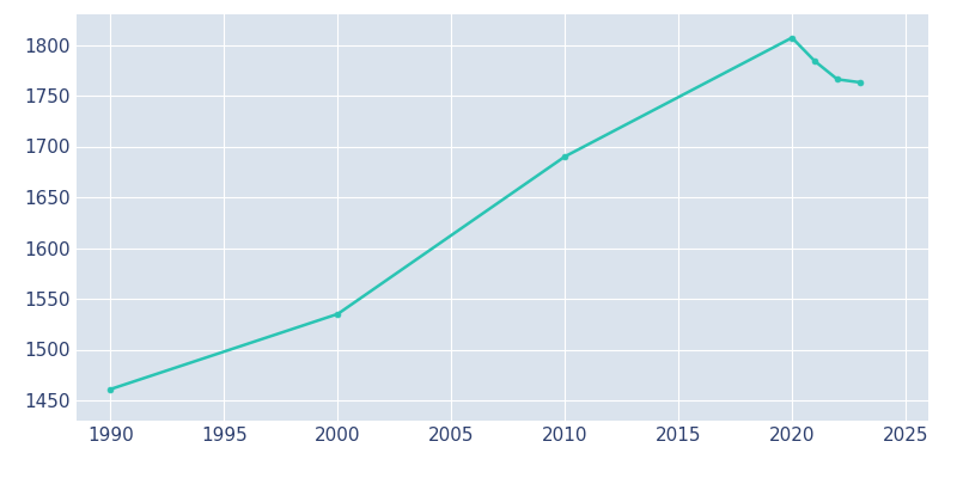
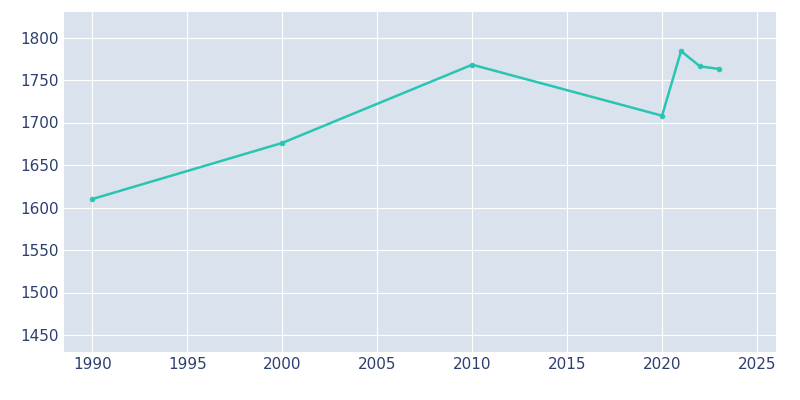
1990: 1461 -> 1610
2000: 1535 -> 1676
2010: 1690 -> 1768
2020: 1807 -> 1708
